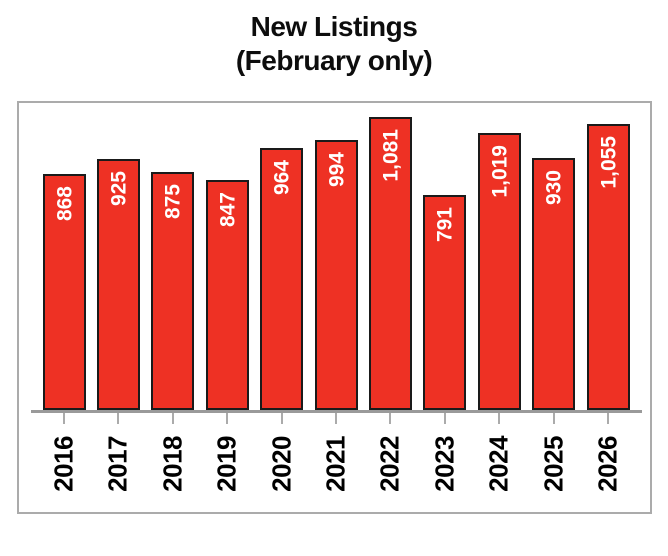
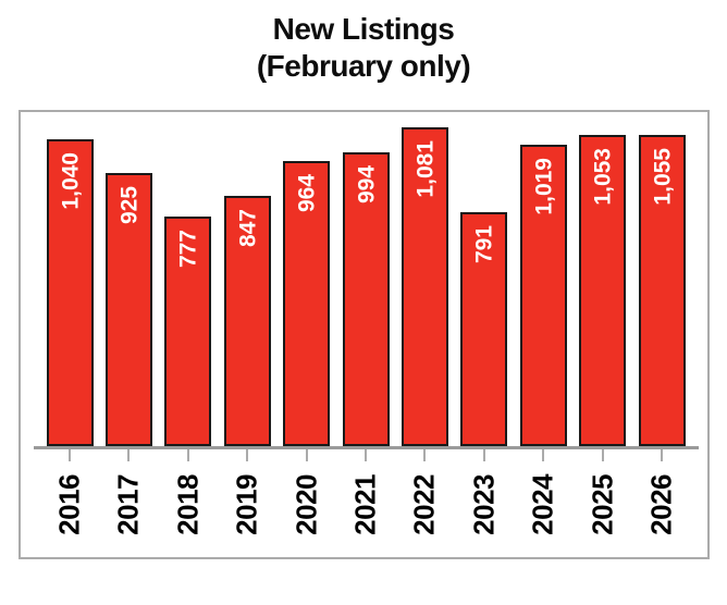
2016: 868 -> 1,040
2018: 875 -> 777
2025: 930 -> 1,053
